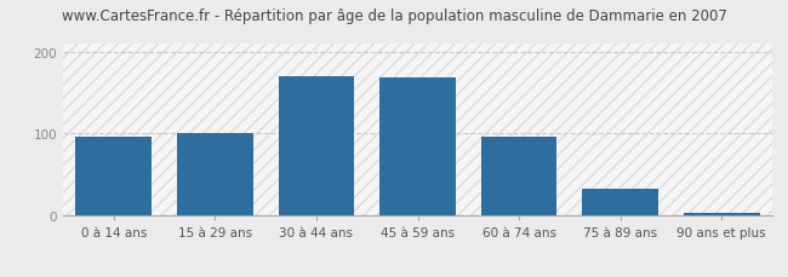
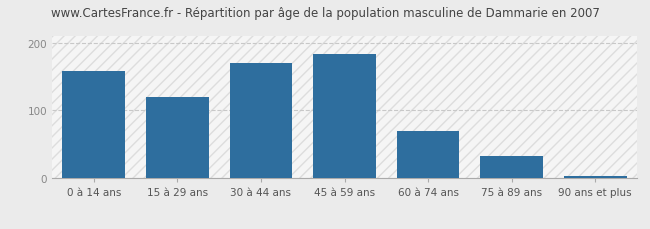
0 à 14 ans: 96 -> 158
15 à 29 ans: 100 -> 120
45 à 59 ans: 168 -> 183
60 à 74 ans: 96 -> 70
